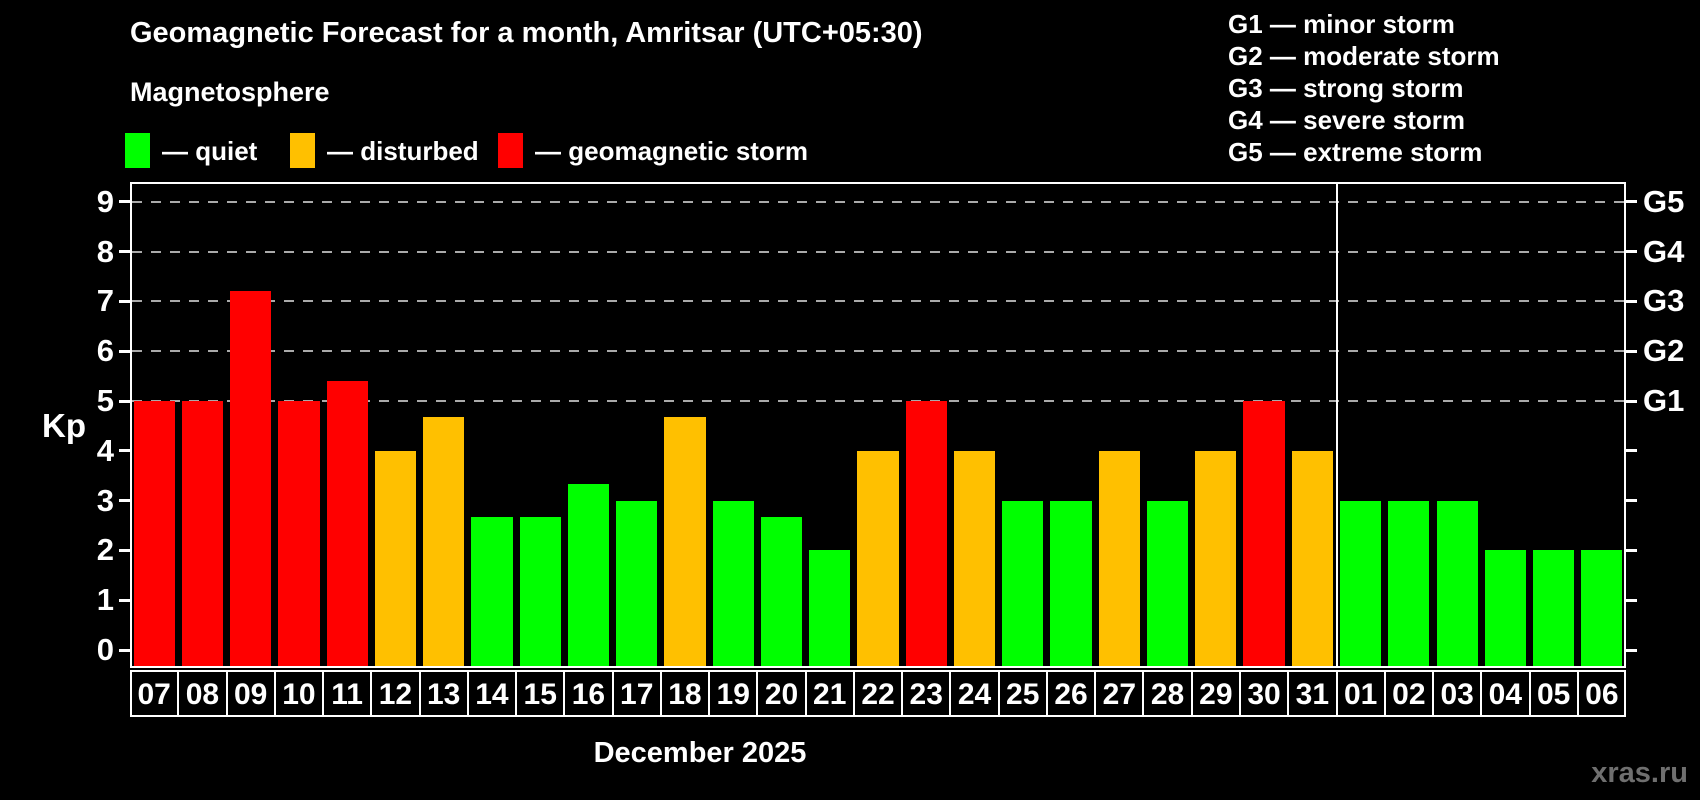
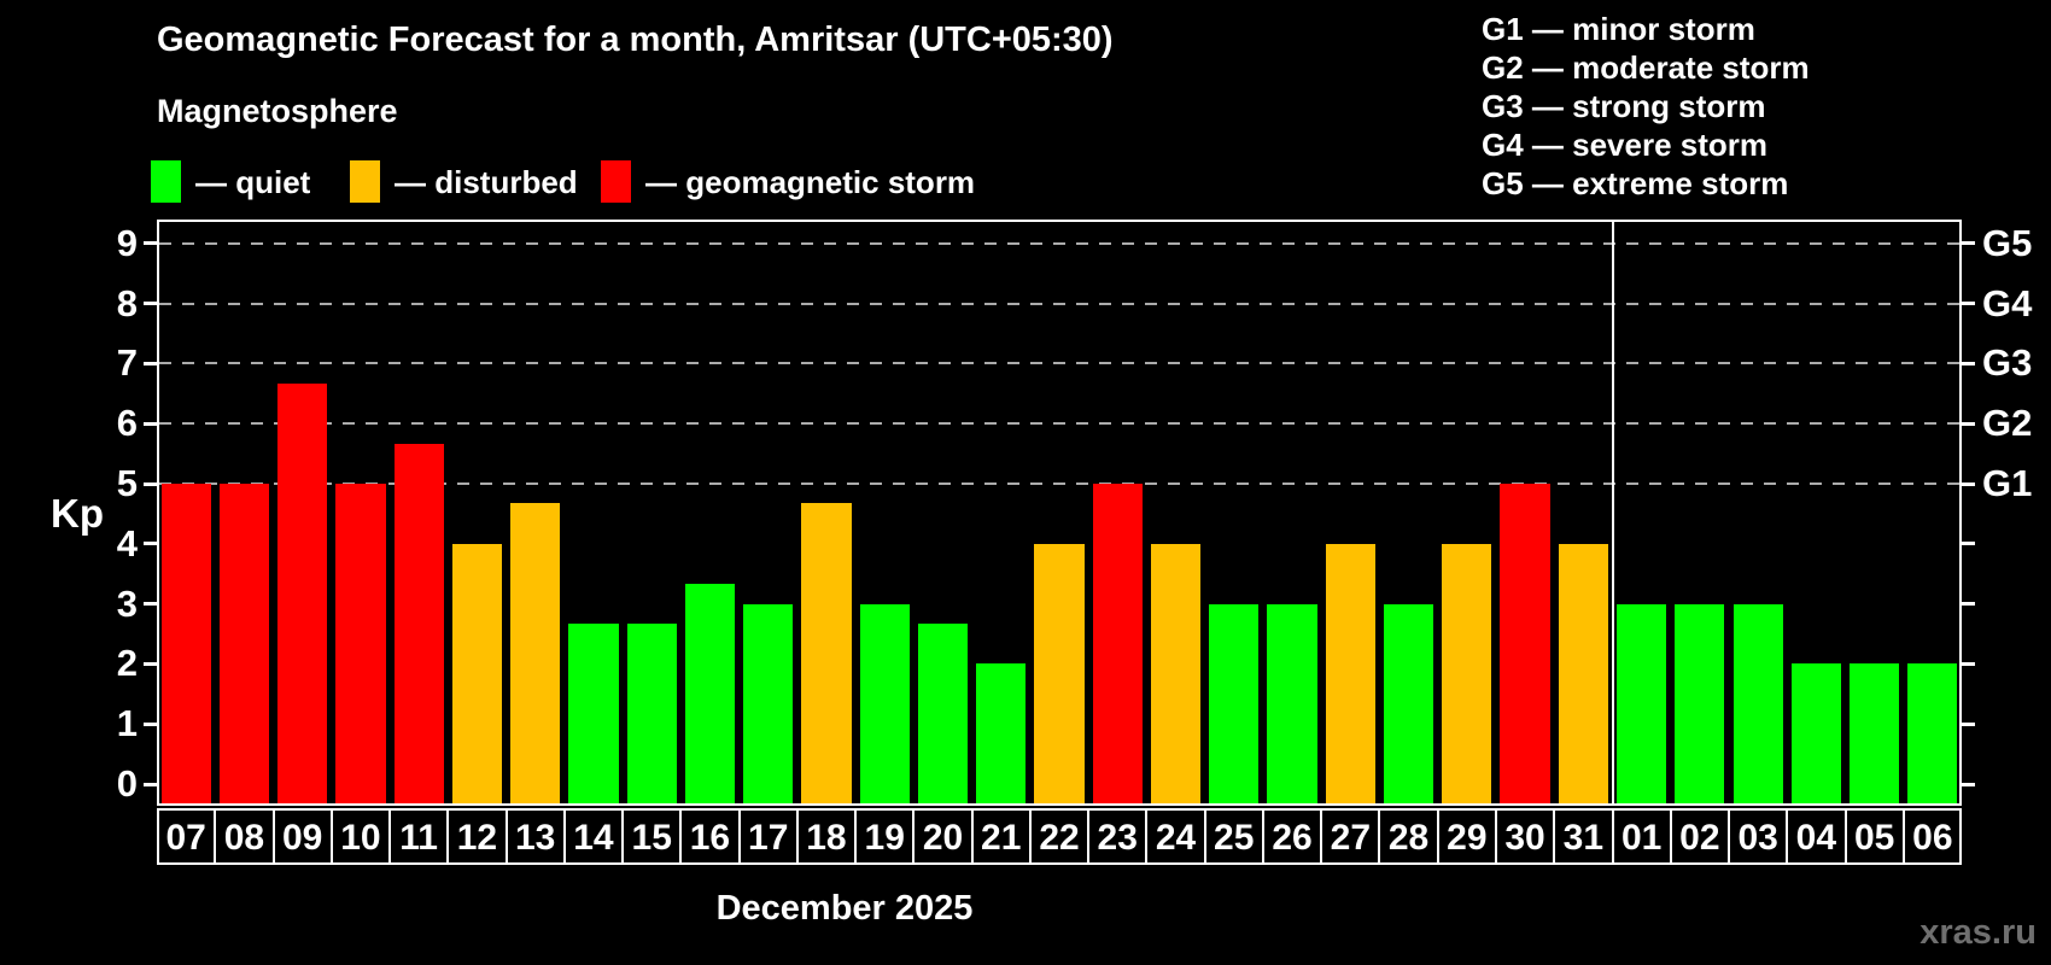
09: 7.2 -> 6.7
11: 5.4 -> 5.7
